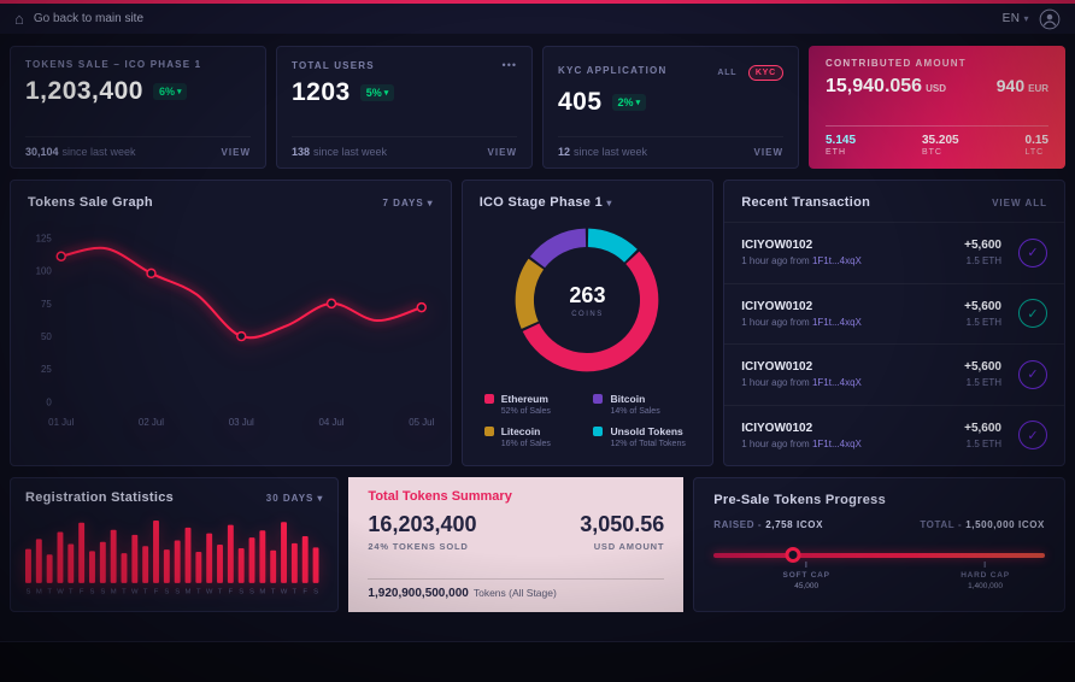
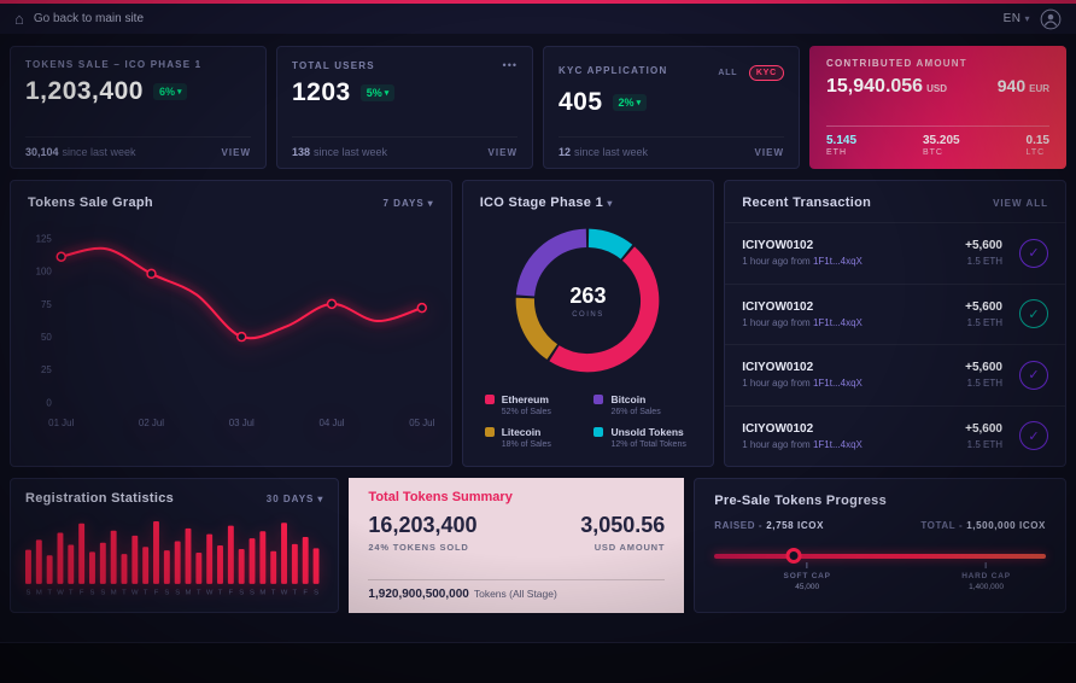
ICO Stage Phase 1/Bitcoin: 14% -> 26%
ICO Stage Phase 1/Litecoin: 16% -> 18%
